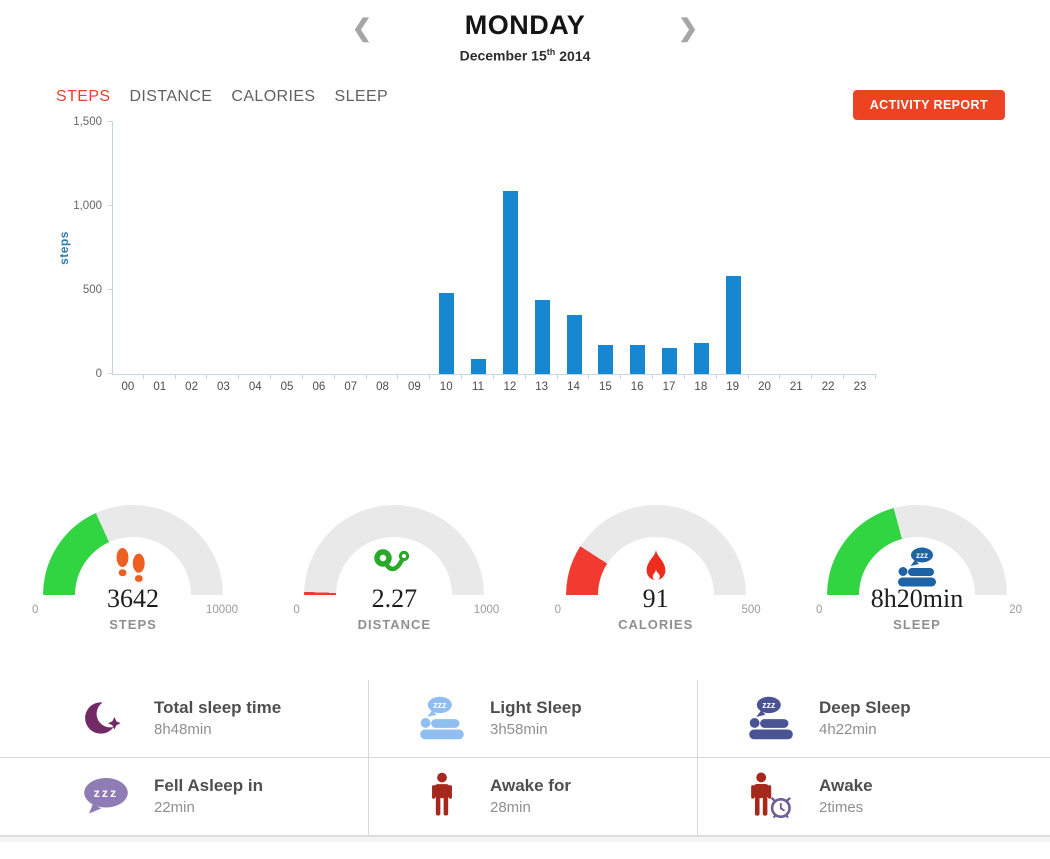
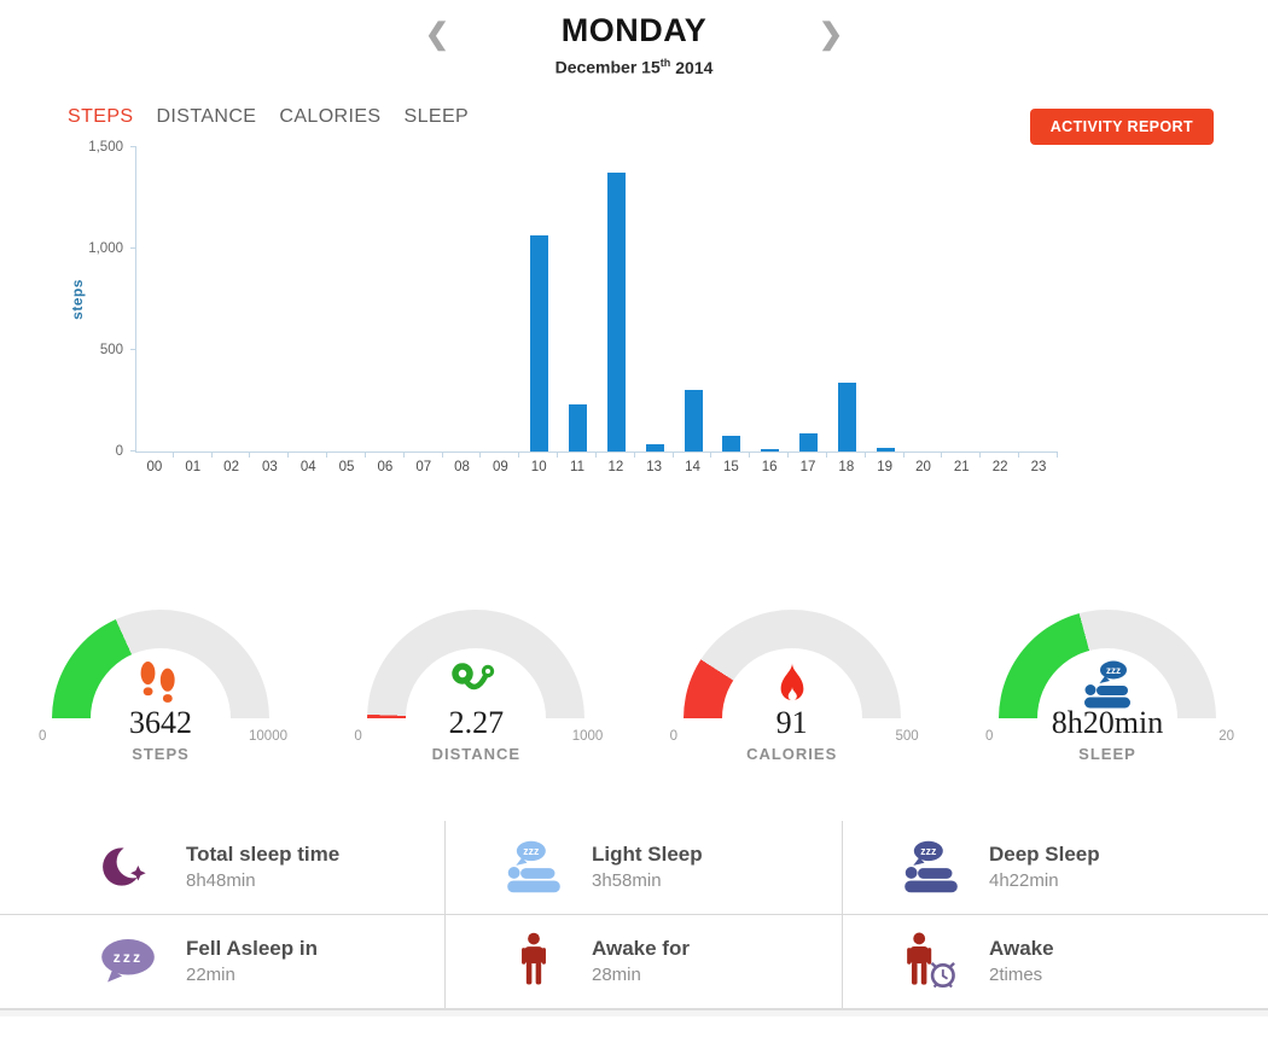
10: 480 -> 1060
11: 90 -> 230
12: 1090 -> 1380
13: 440 -> 40
14: 350 -> 300
15: 170 -> 80
16: 170 -> 10
17: 150 -> 90
18: 180 -> 340
19: 580 -> 20
